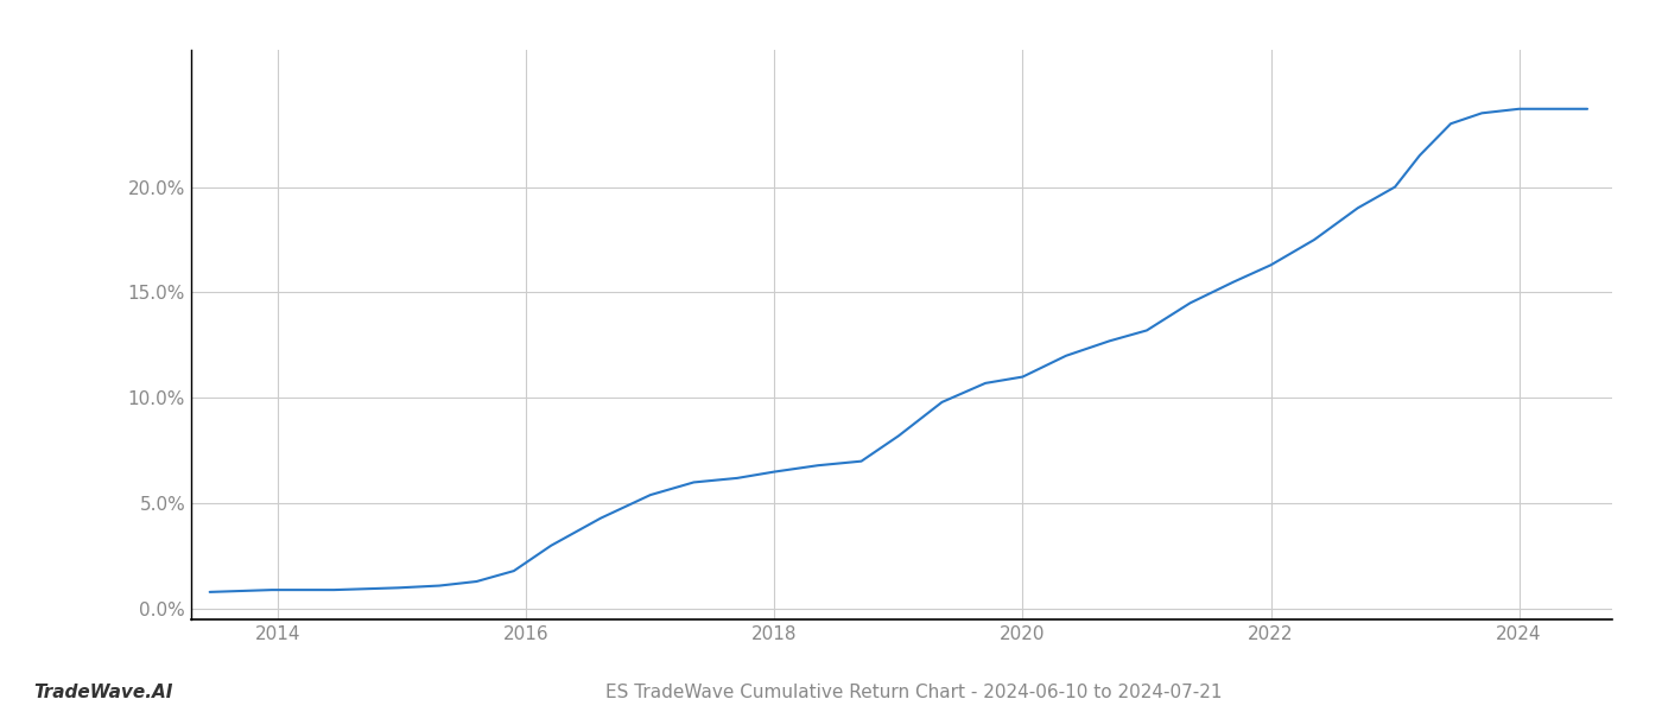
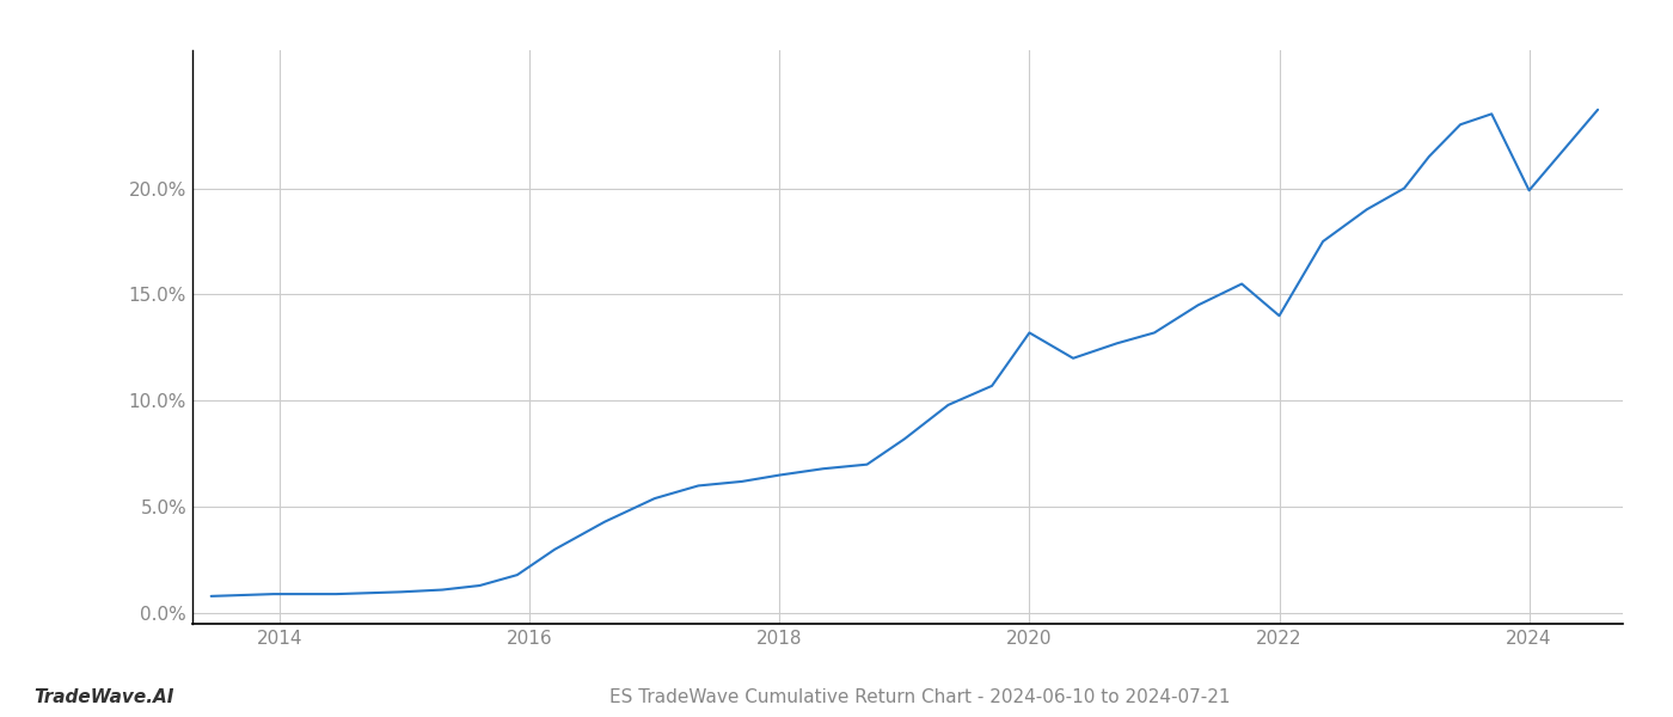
2020: 11.0% -> 13.2%
2022: 16.3% -> 14.0%
2024: 23.7% -> 19.9%
